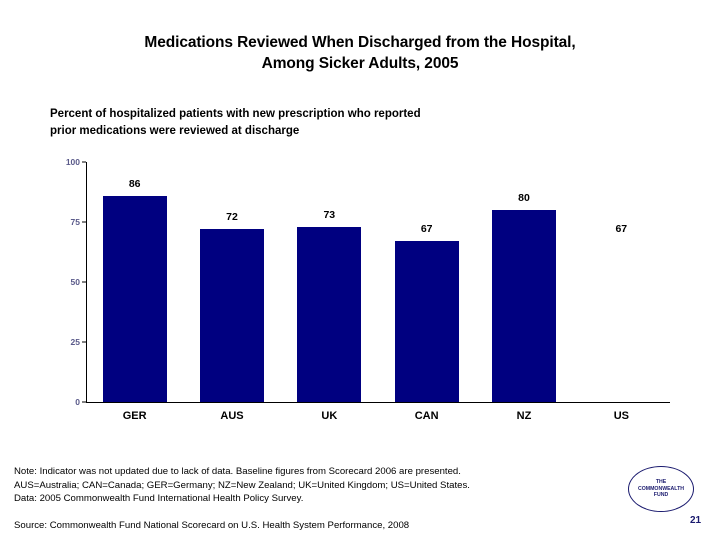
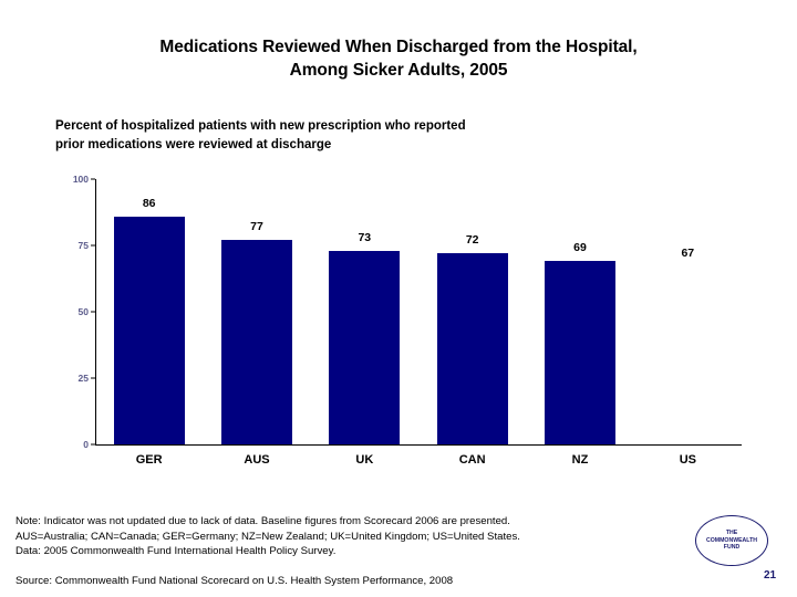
AUS: 72 -> 77
CAN: 67 -> 72
NZ: 80 -> 69
